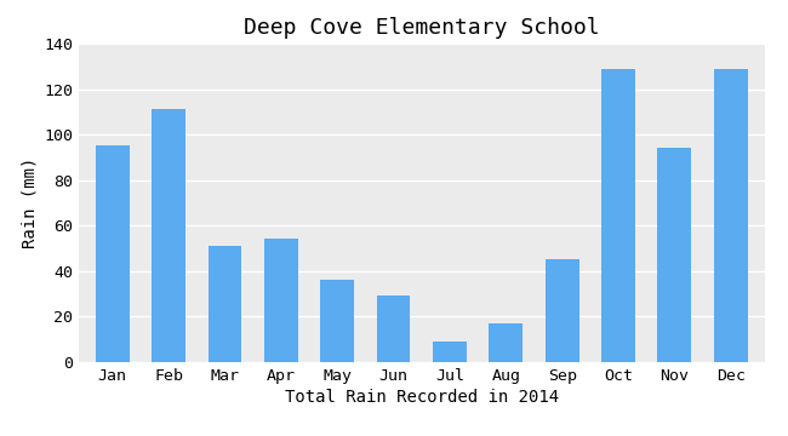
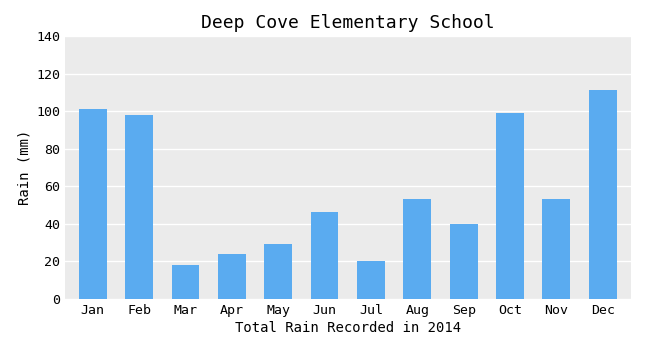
Jan: 95 -> 101
Feb: 111 -> 98
Mar: 51 -> 18
Apr: 54 -> 24
May: 36 -> 29
Jun: 29 -> 46
Jul: 9 -> 20
Aug: 17 -> 53
Sep: 45 -> 40
Oct: 129 -> 99
Nov: 94 -> 53
Dec: 129 -> 111
